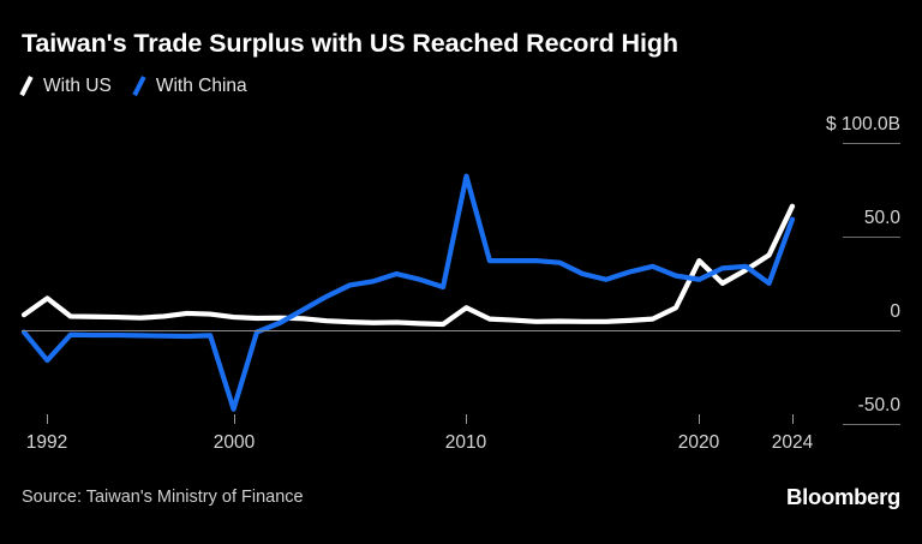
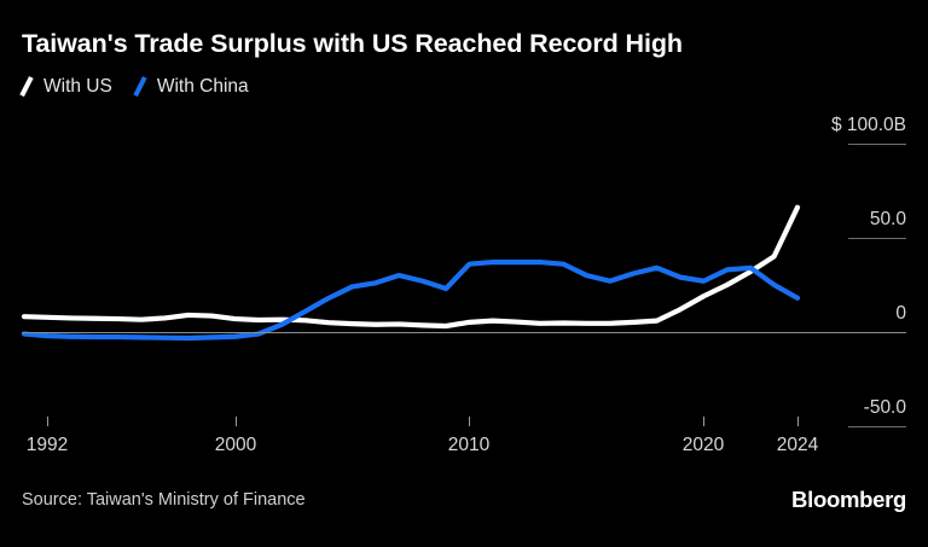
With US/1992: 17 -> 8
With China/1992: -16 -> -2
With China/2000: -42 -> -2
With US/2010: 12 -> 5
With China/2010: 82 -> 36
With US/2020: 37 -> 19
With China/2024: 59 -> 18
